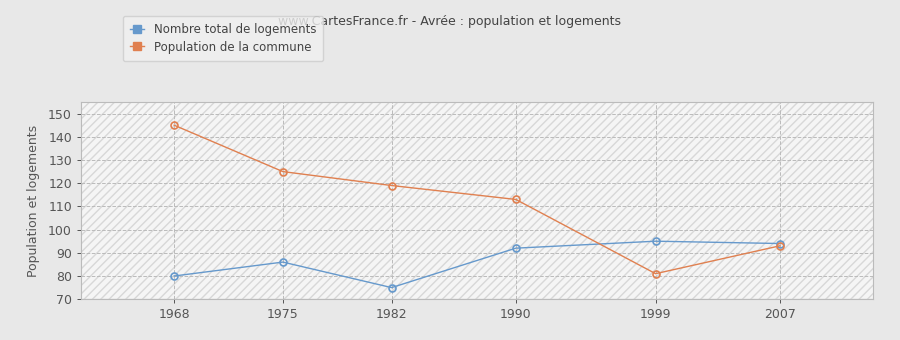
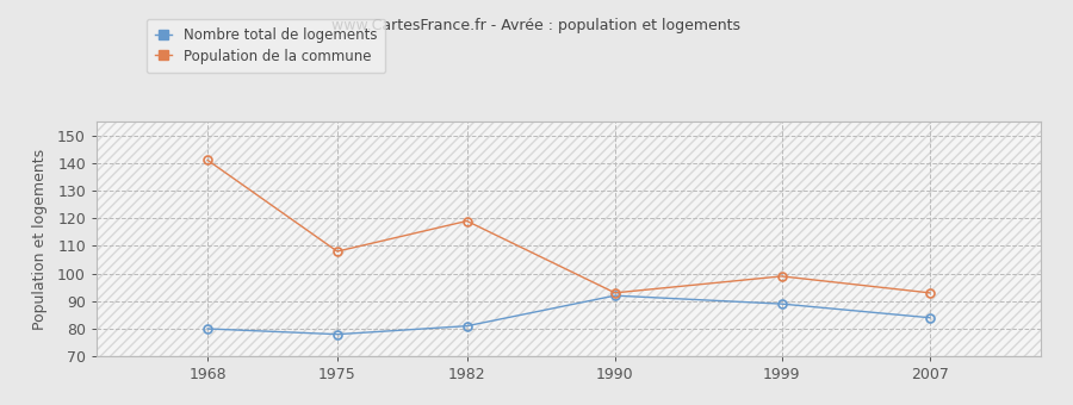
Population de la commune/1968: 145 -> 141
Nombre total de logements/1975: 86 -> 78
Population de la commune/1975: 125 -> 108
Nombre total de logements/1982: 75 -> 81
Population de la commune/1990: 113 -> 93
Nombre total de logements/1999: 95 -> 89
Population de la commune/1999: 81 -> 99
Nombre total de logements/2007: 94 -> 84
